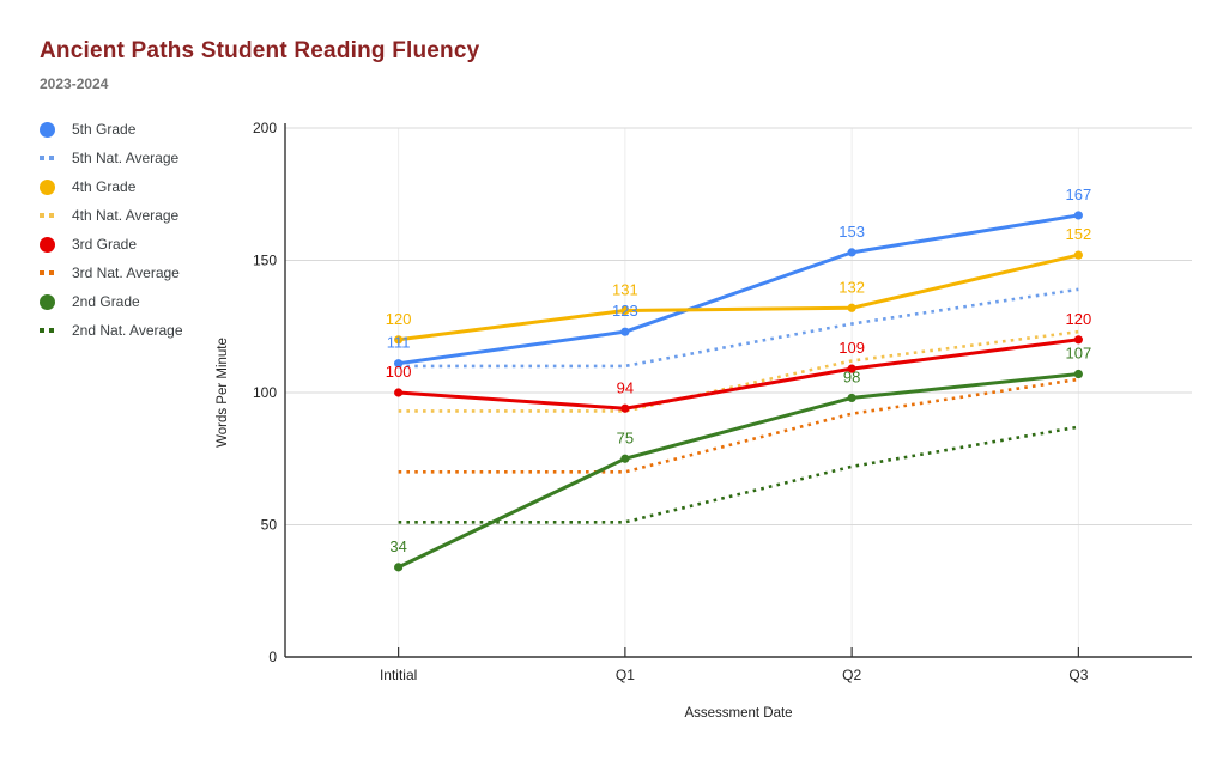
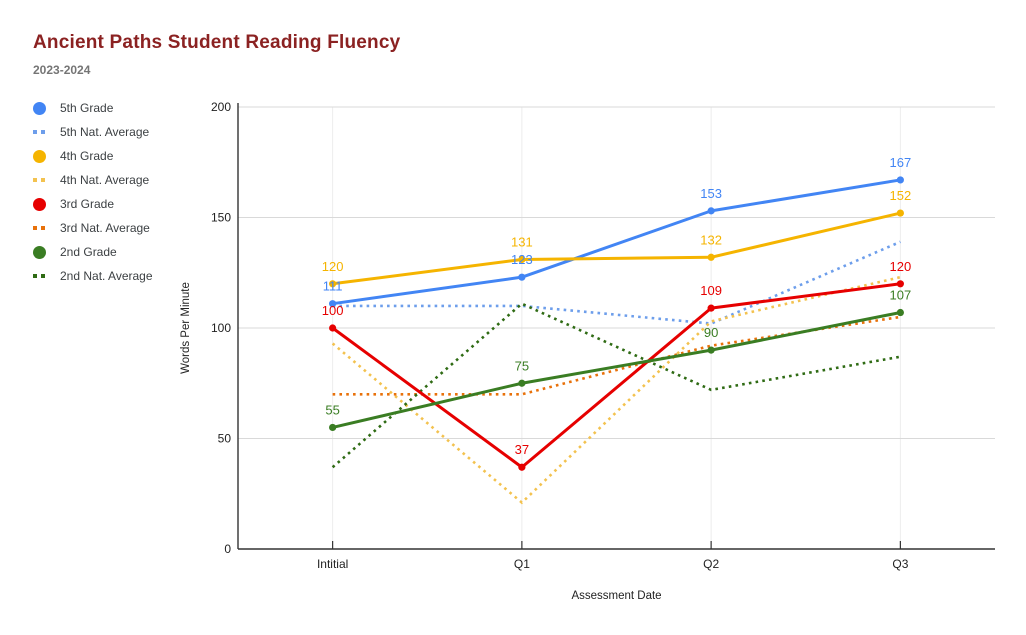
2nd Grade/Intitial: 34 -> 55
2nd Nat. Average/Intitial: 51 -> 37
4th Nat. Average/Q1: 93 -> 21
3rd Grade/Q1: 94 -> 37
2nd Nat. Average/Q1: 51 -> 111
5th Nat. Average/Q2: 126 -> 102
4th Nat. Average/Q2: 112 -> 103
2nd Grade/Q2: 98 -> 90
